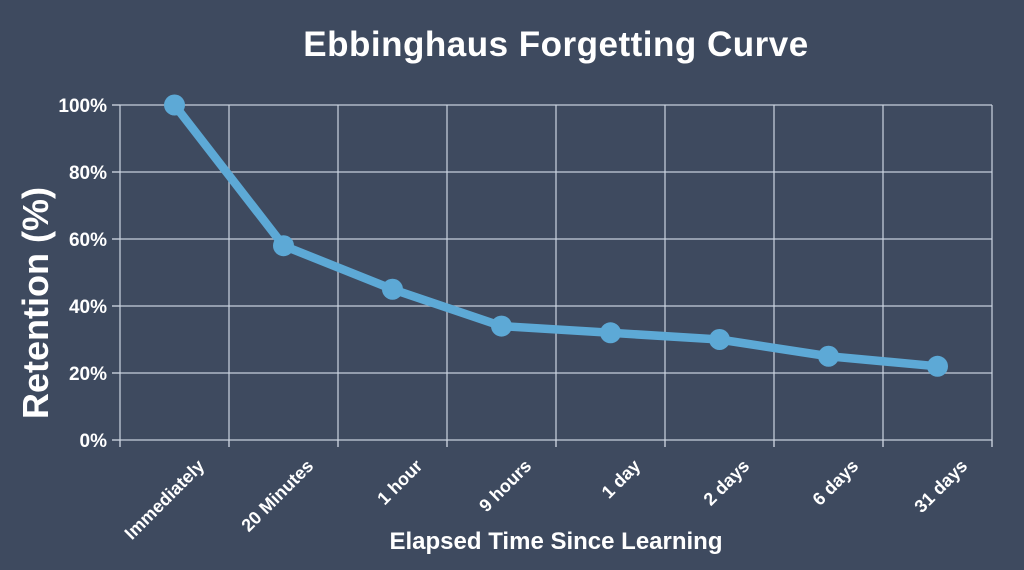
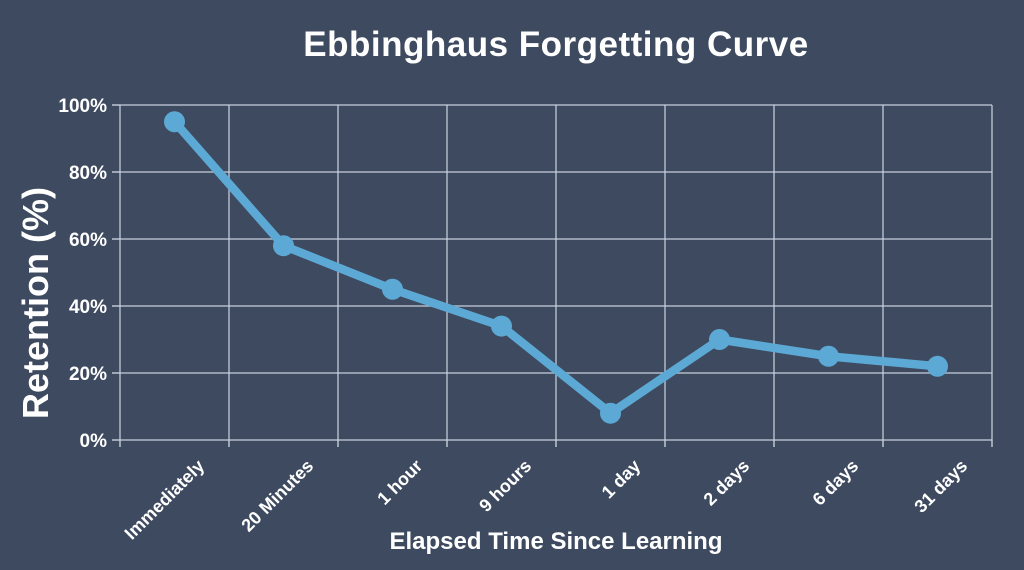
Immediately: 100% -> 95%
1 day: 32% -> 8%
